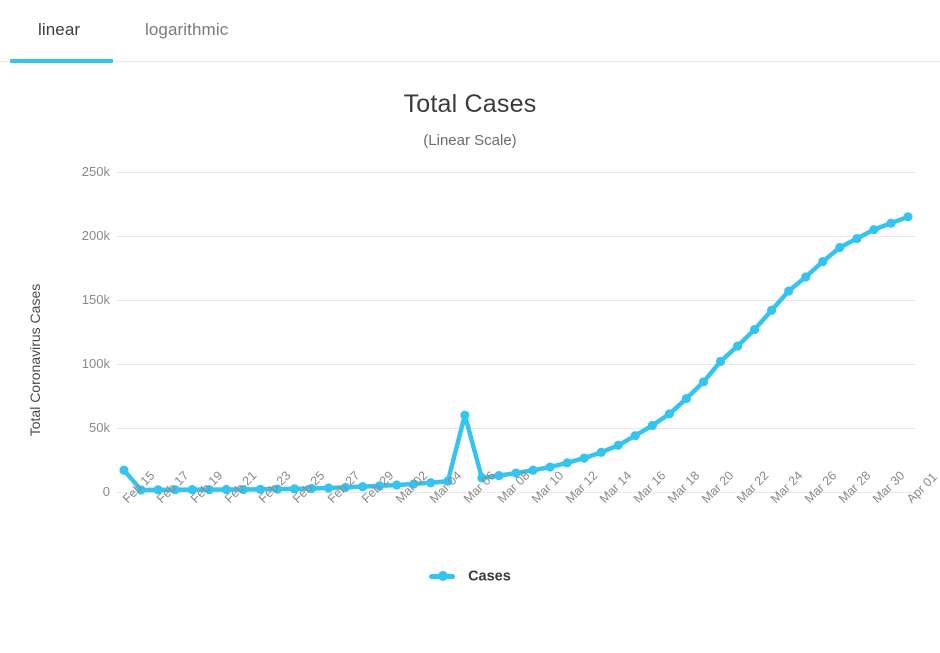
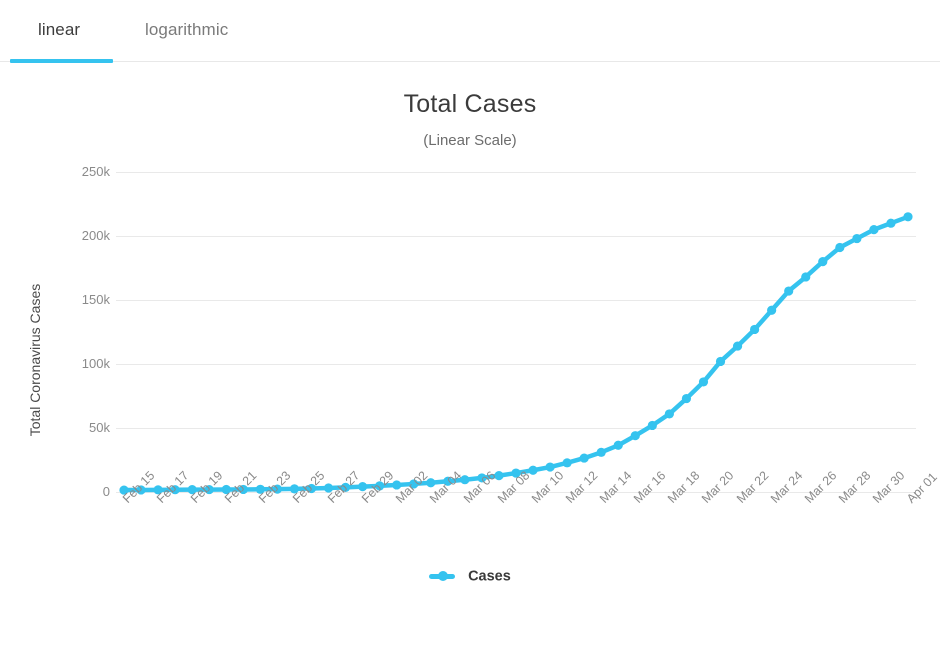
Feb 15: 17k -> 2k
Mar 06: 60k -> 10k
